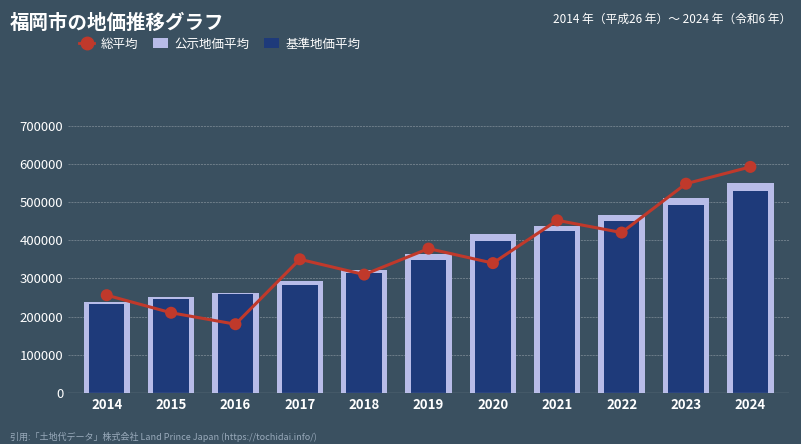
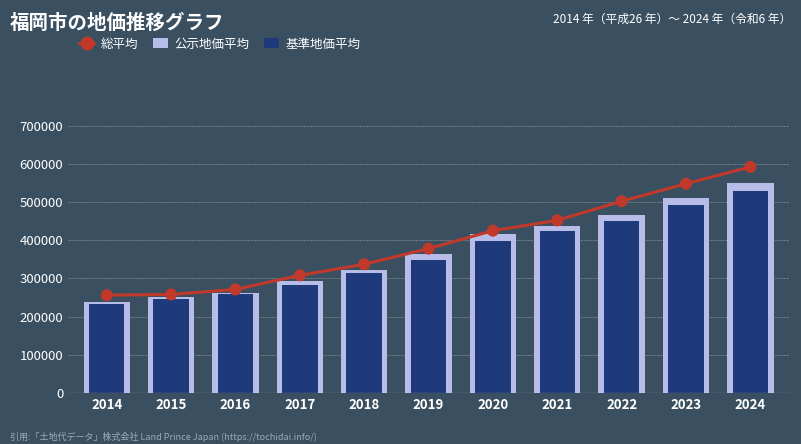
総平均/2015: 210000 -> 258000
総平均/2016: 180000 -> 271000
総平均/2017: 350000 -> 308000
総平均/2018: 310000 -> 337000
総平均/2020: 340000 -> 425000
総平均/2022: 420000 -> 502000
